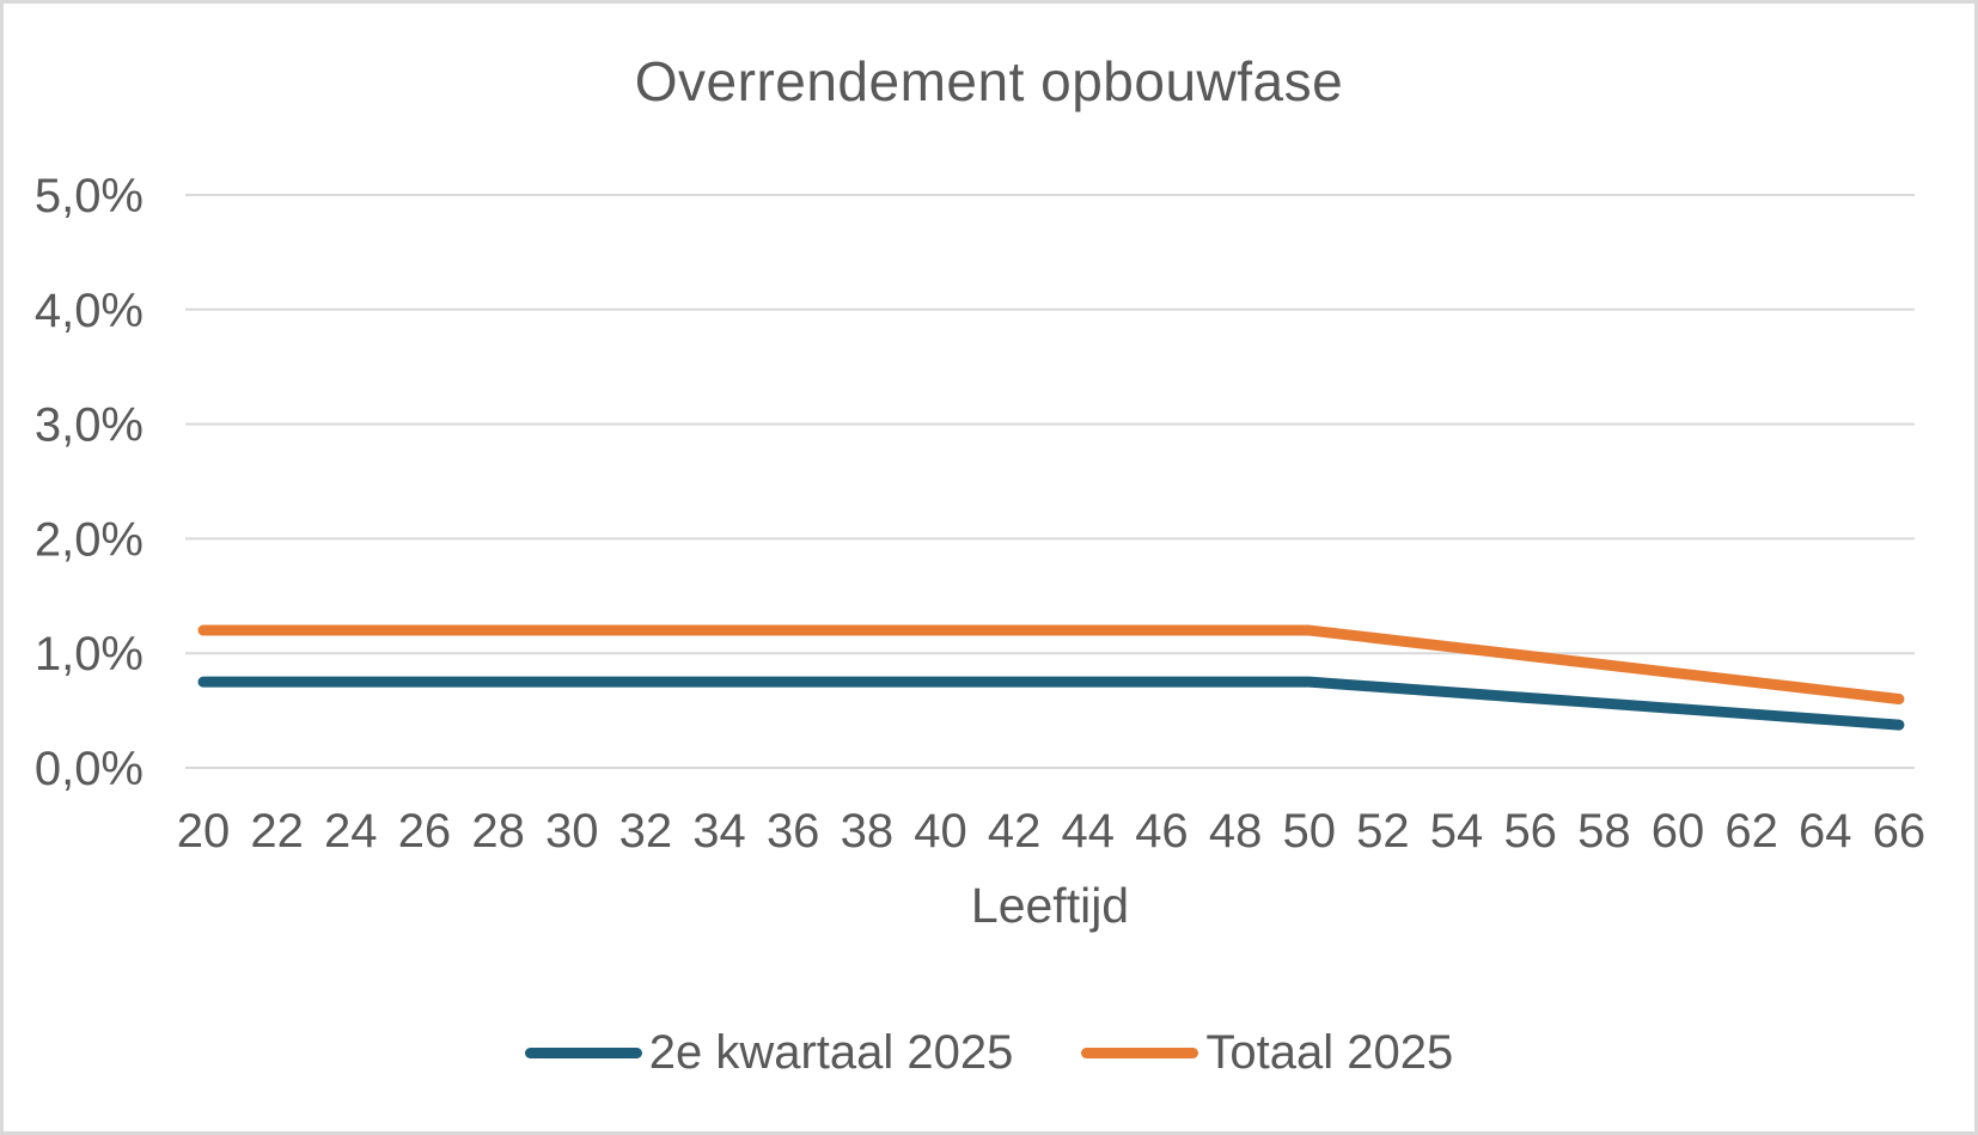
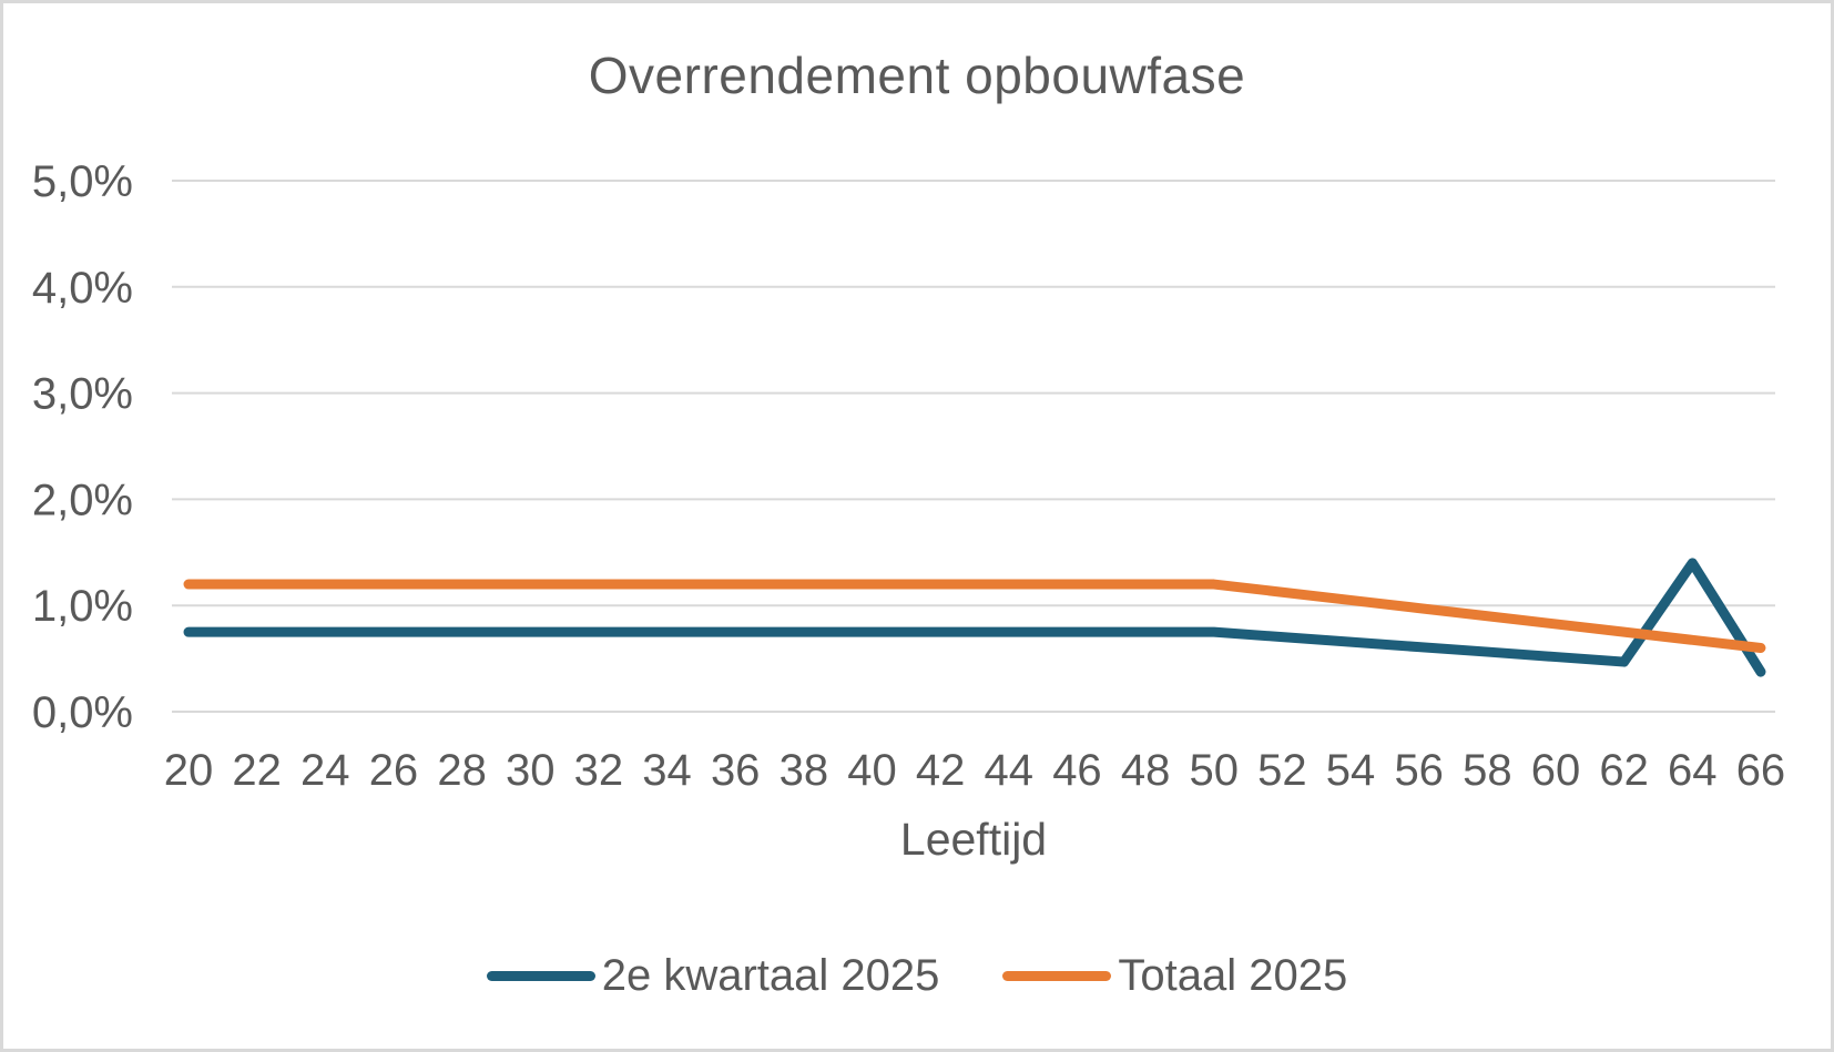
2e kwartaal 2025/64: 0,4% -> 1,4%
